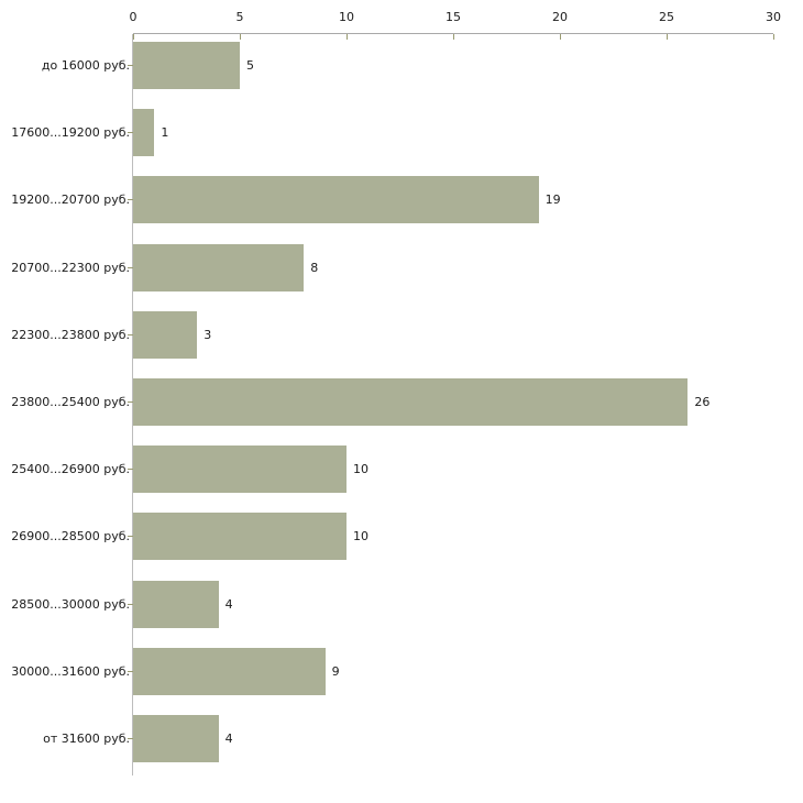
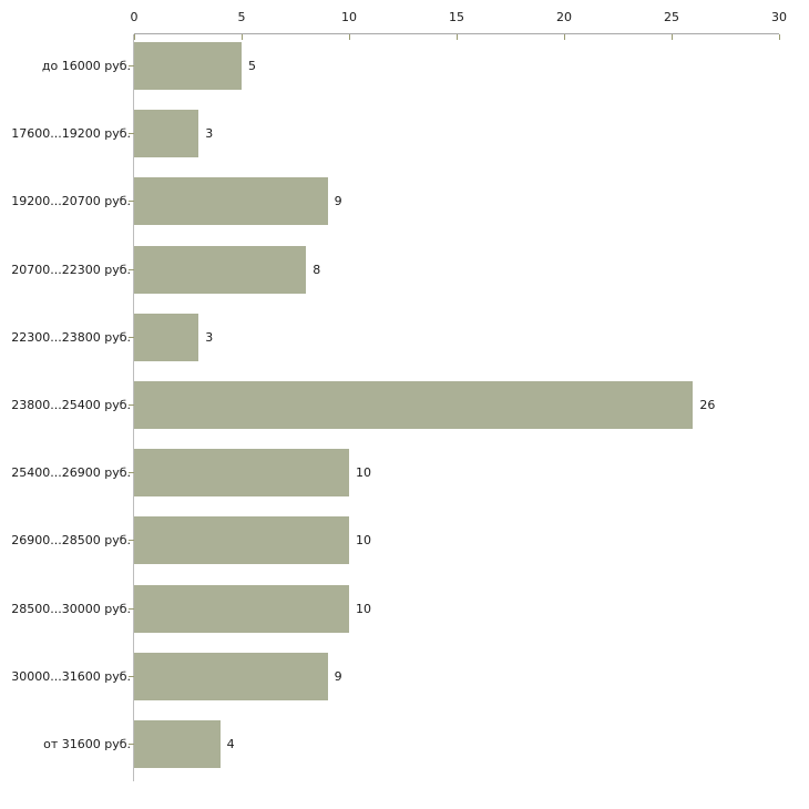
17600...19200 руб.: 1 -> 3
19200...20700 руб.: 19 -> 9
28500...30000 руб.: 4 -> 10
